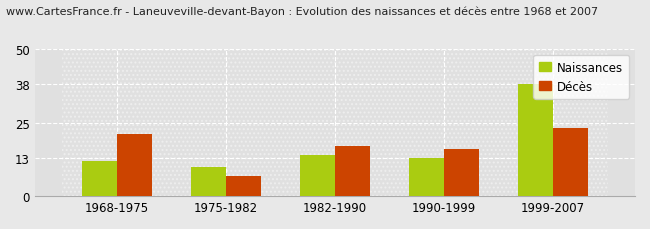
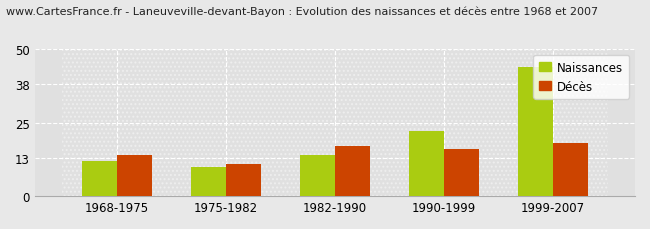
Décès/1968-1975: 21 -> 14
Décès/1975-1982: 7 -> 11
Naissances/1990-1999: 13 -> 22
Naissances/1999-2007: 38 -> 44
Décès/1999-2007: 23 -> 18
